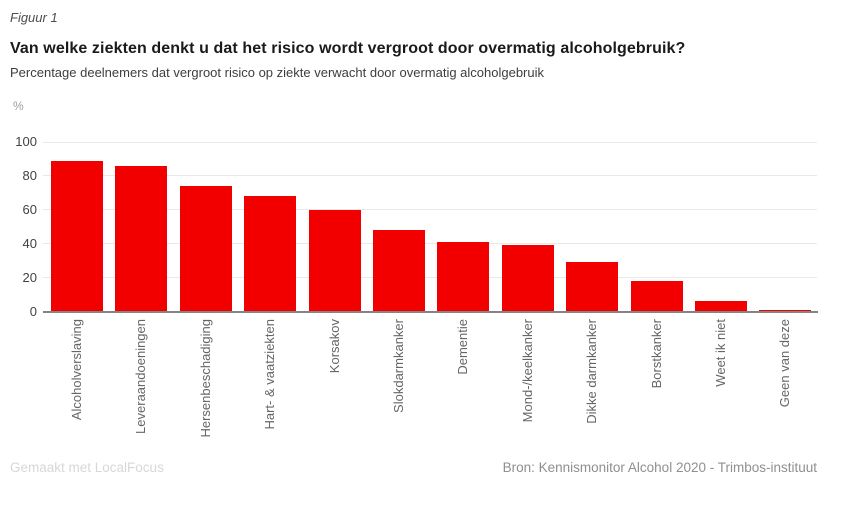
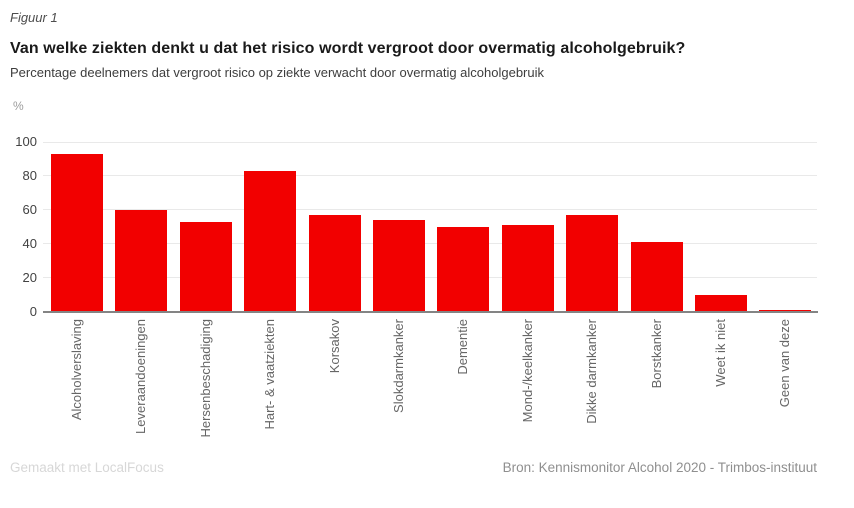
Alcoholverslaving: 89 -> 93
Leveraandoeningen: 86 -> 60
Hersenbeschadiging: 74 -> 53
Hart- & vaatziekten: 68 -> 83
Korsakov: 60 -> 57
Slokdarmkanker: 48 -> 54
Dementie: 41 -> 50
Mond-/keelkanker: 39 -> 51
Dikke darmkanker: 29 -> 57
Borstkanker: 18 -> 41
Weet ik niet: 6 -> 10
